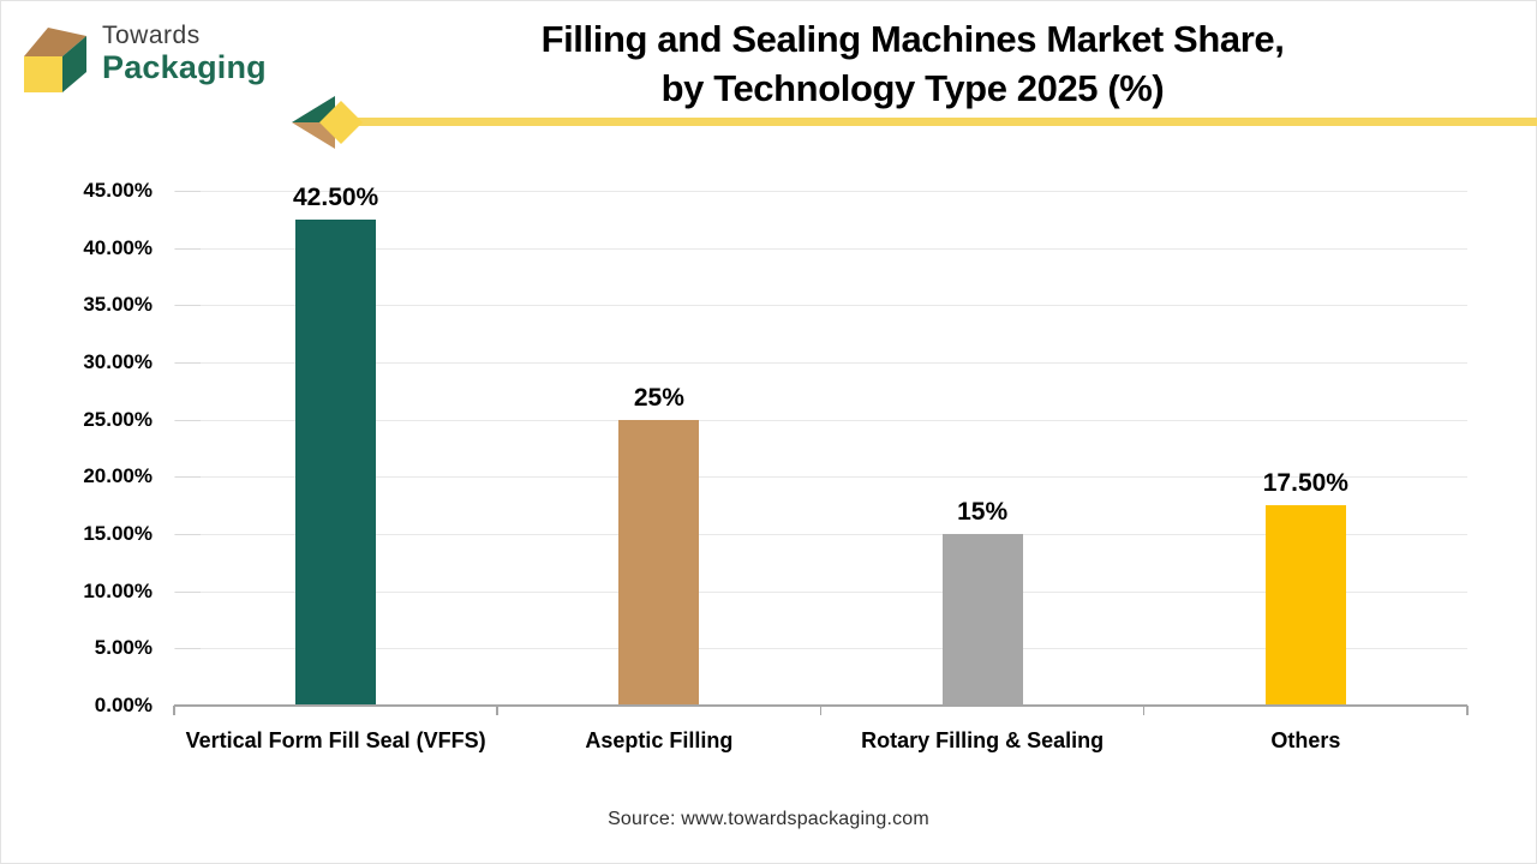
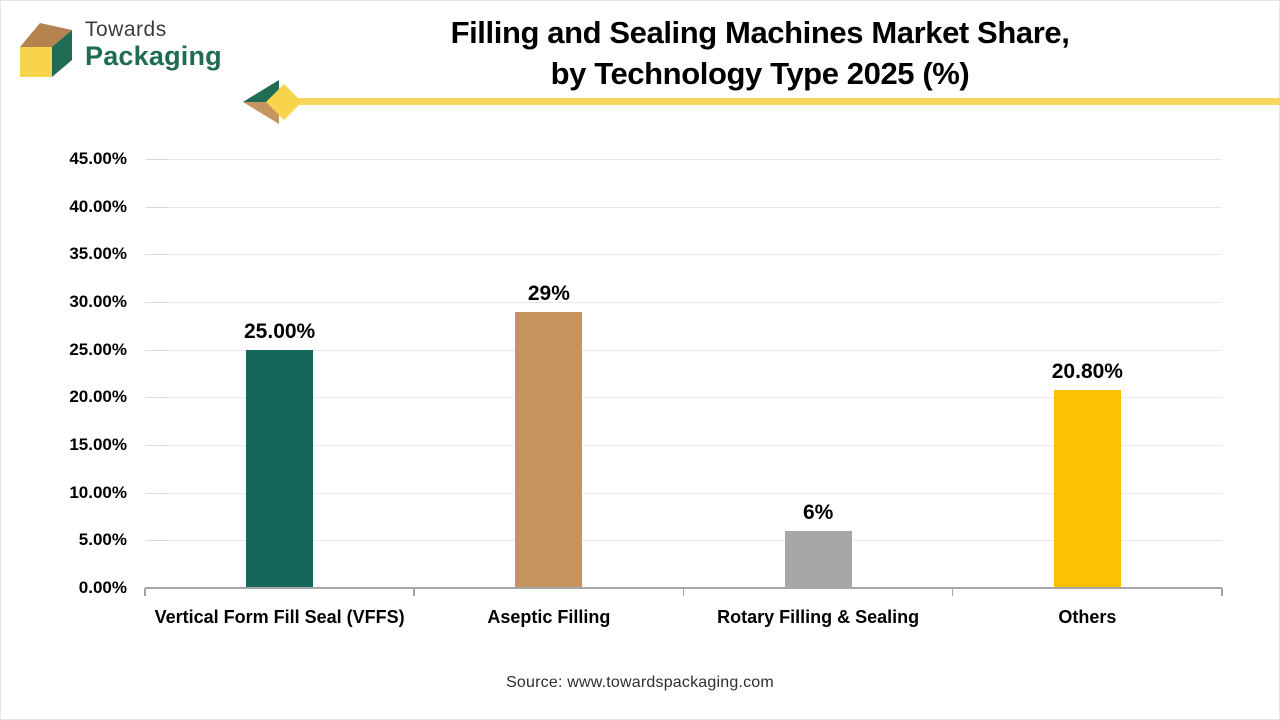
Vertical Form Fill Seal (VFFS): 42.50% -> 25.00%
Aseptic Filling: 25% -> 29%
Rotary Filling & Sealing: 15% -> 6%
Others: 17.50% -> 20.80%
